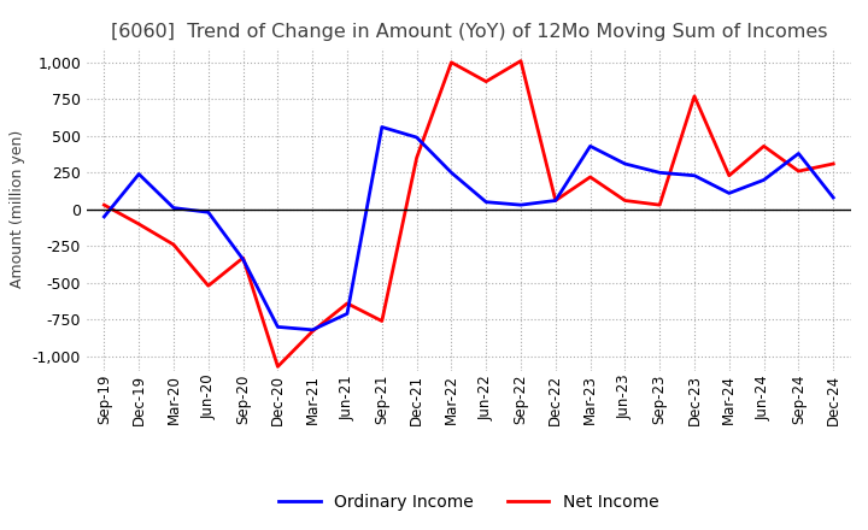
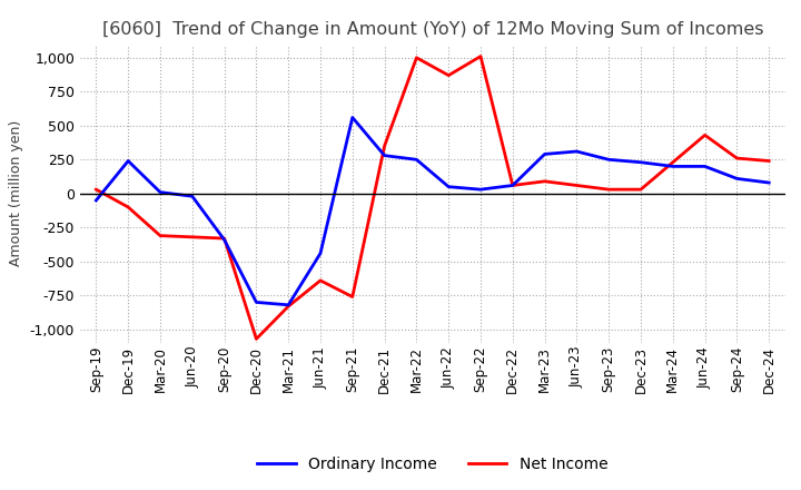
Net Income/Mar-20: -240 -> -310
Net Income/Jun-20: -520 -> -320
Ordinary Income/Jun-21: -710 -> -440
Ordinary Income/Dec-21: 490 -> 280
Ordinary Income/Mar-23: 430 -> 290
Net Income/Mar-23: 220 -> 90
Net Income/Dec-23: 770 -> 30
Ordinary Income/Mar-24: 110 -> 200
Ordinary Income/Sep-24: 380 -> 110
Net Income/Dec-24: 310 -> 240
